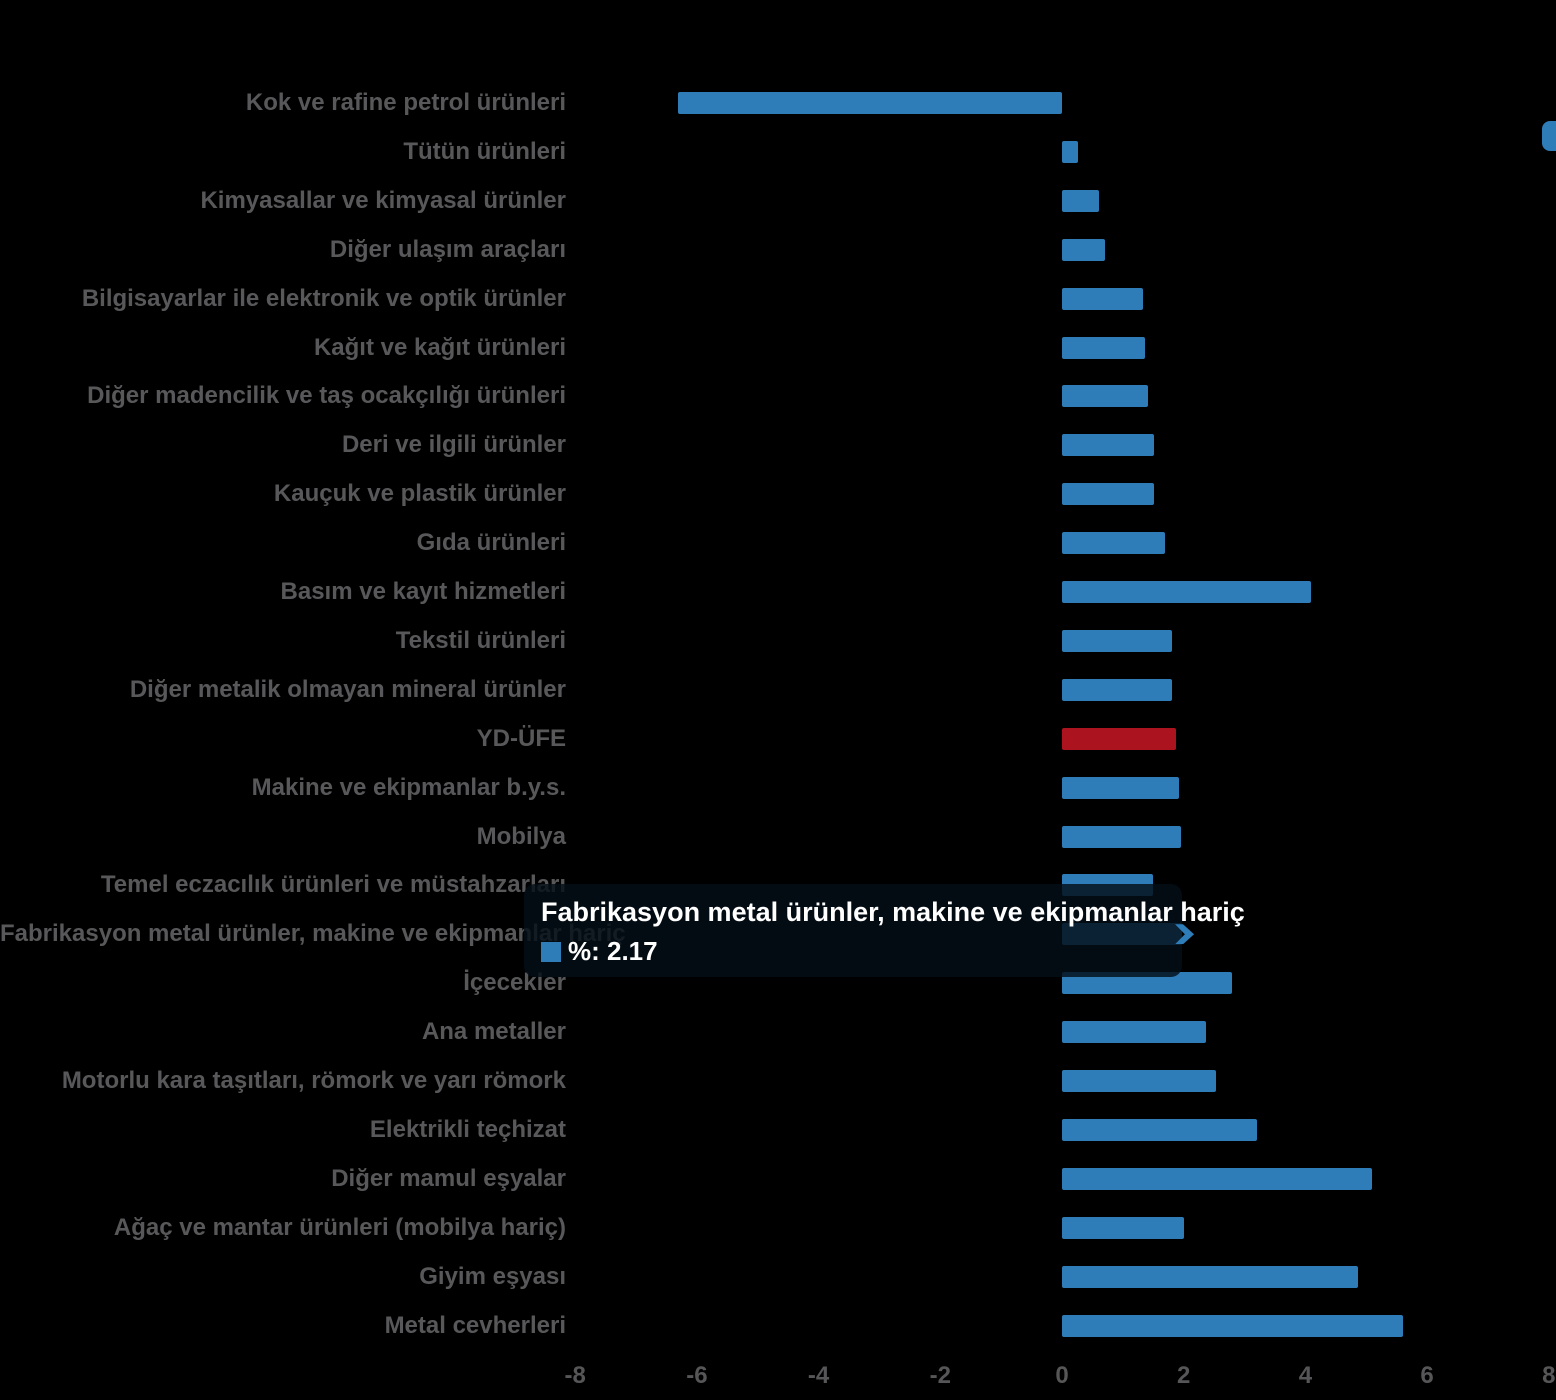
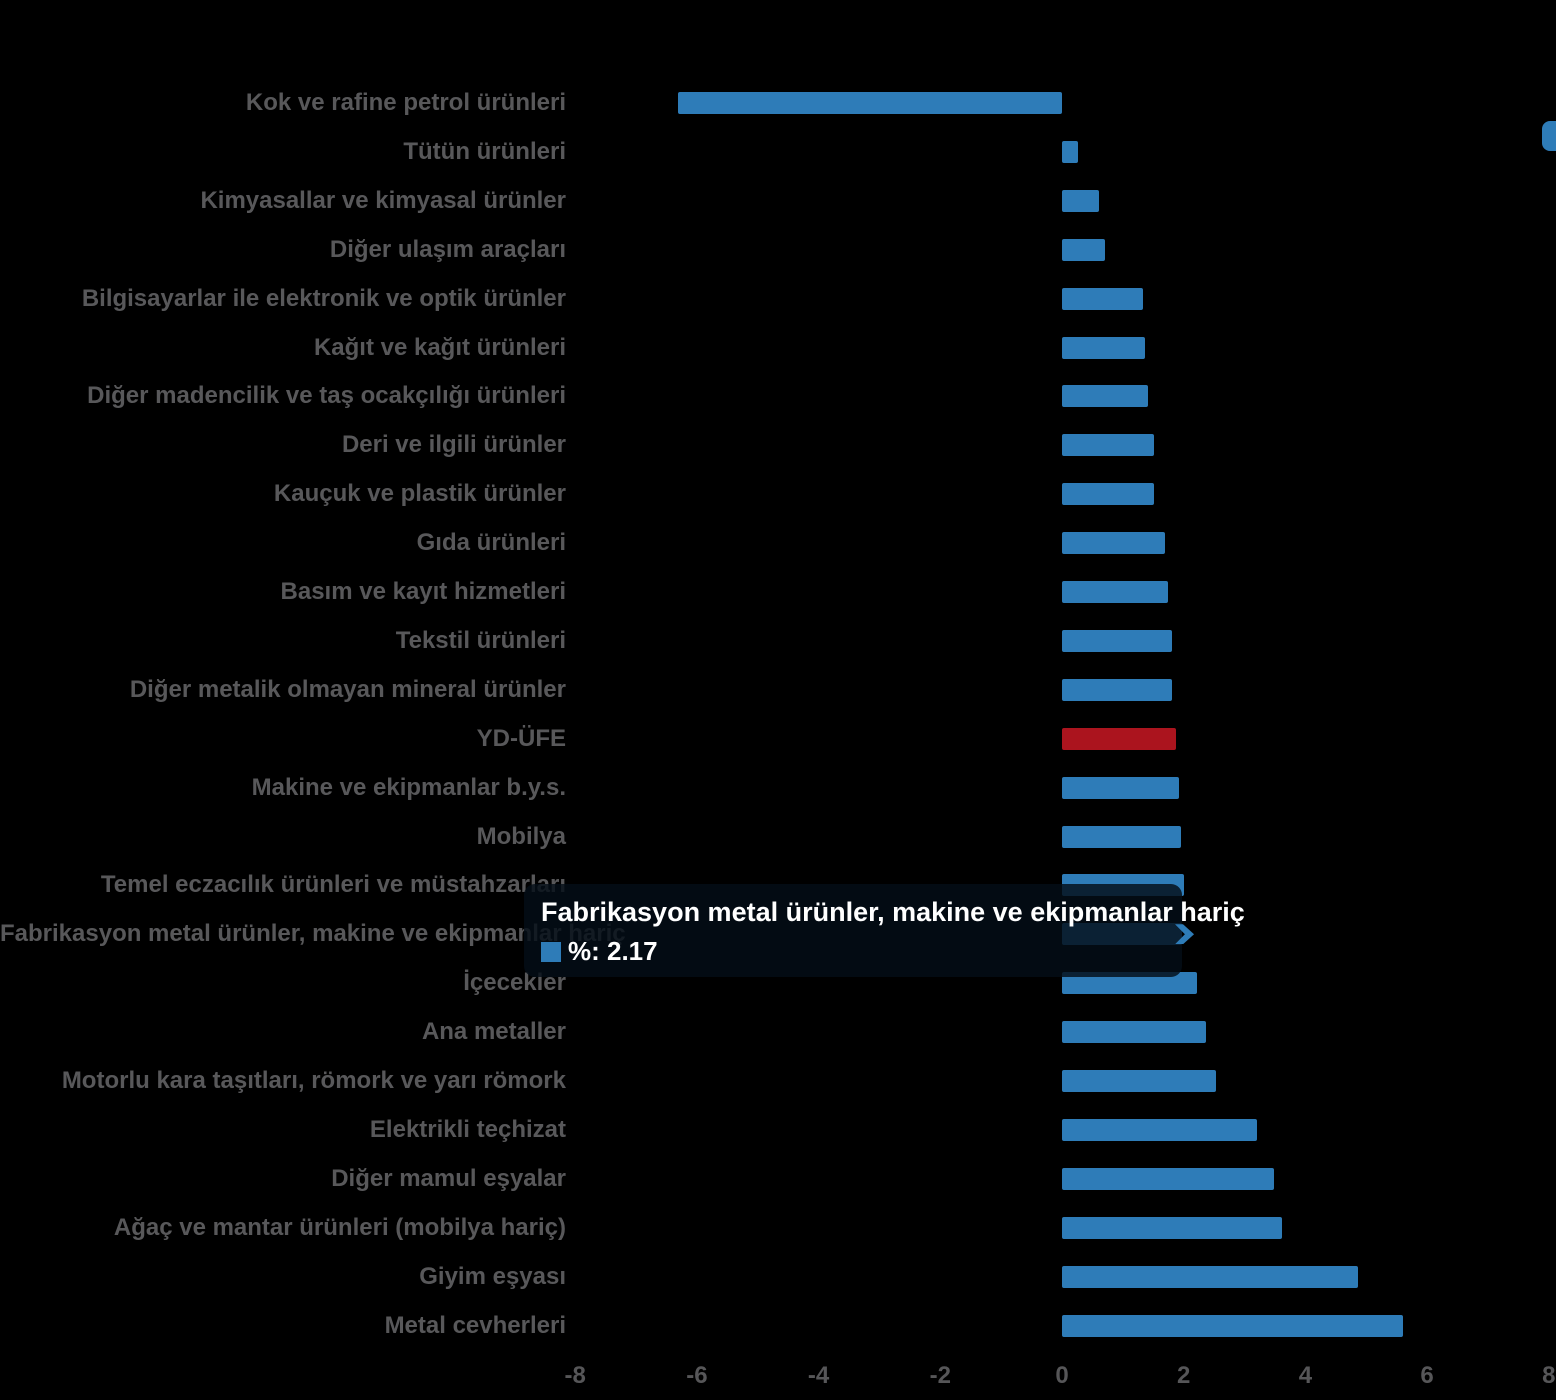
Basım ve kayıt hizmetleri: 4.1 -> 1.8
Temel eczacılık ürünleri ve müstahzarları: 1.5 -> 2.0
İçecekler: 2.8 -> 2.2
Diğer mamul eşyalar: 5.1 -> 3.5
Ağaç ve mantar ürünleri (mobilya hariç): 2.0 -> 3.6
